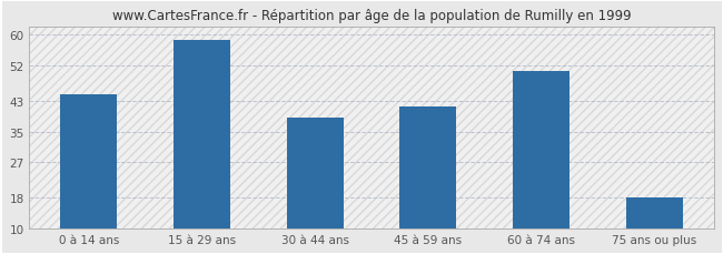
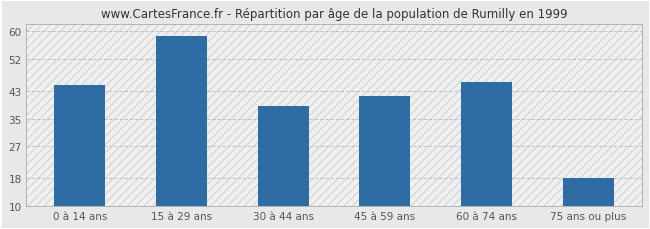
60 à 74 ans: 50.5 -> 45.5
